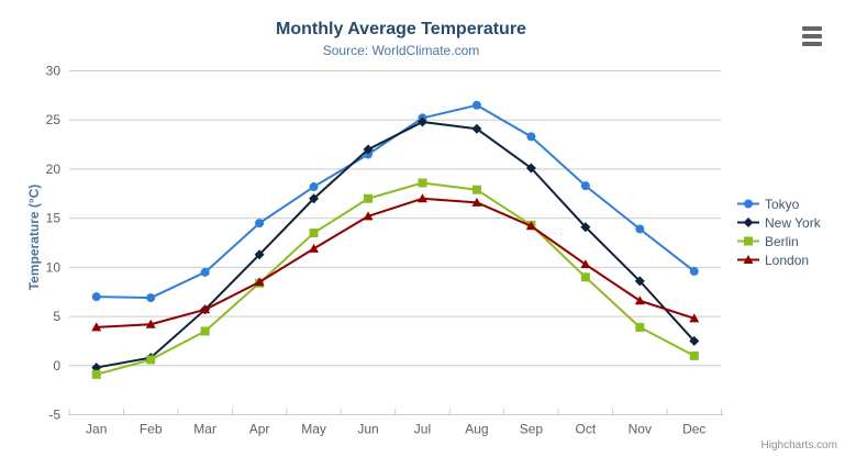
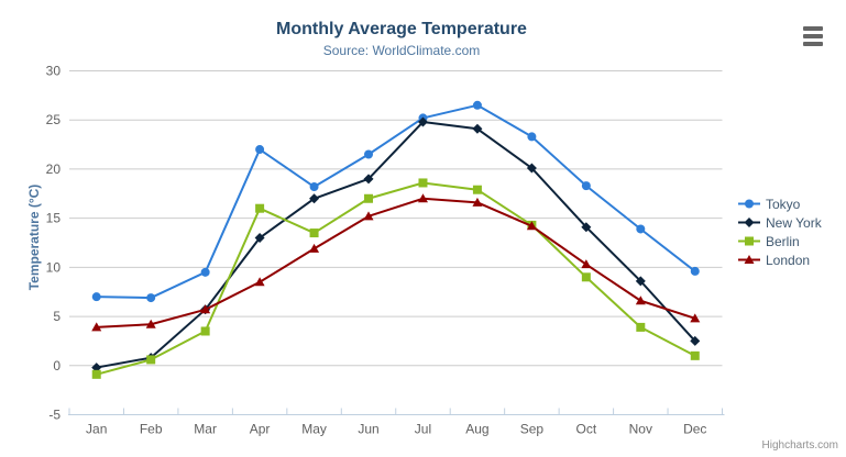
Tokyo/Apr: 14 -> 22
New York/Apr: 11 -> 13
Berlin/Apr: 8 -> 16
New York/Jun: 22 -> 19
